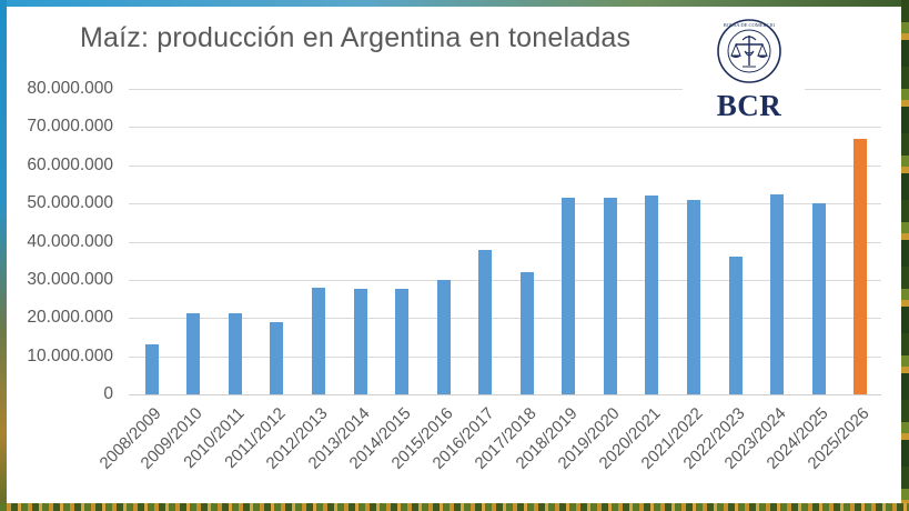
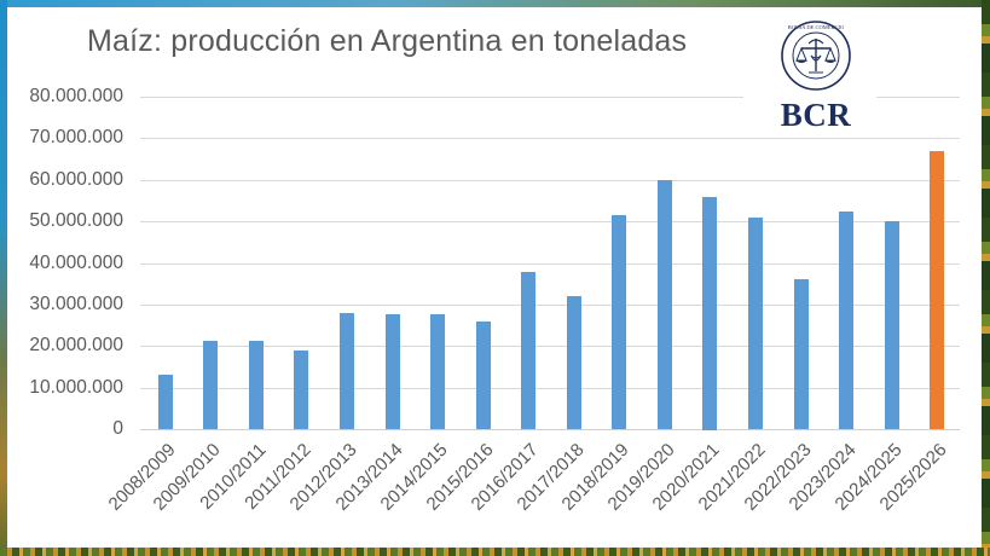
2015/2016: 30000000 -> 26000000
2019/2020: 52000000 -> 60000000
2020/2021: 52000000 -> 56000000
